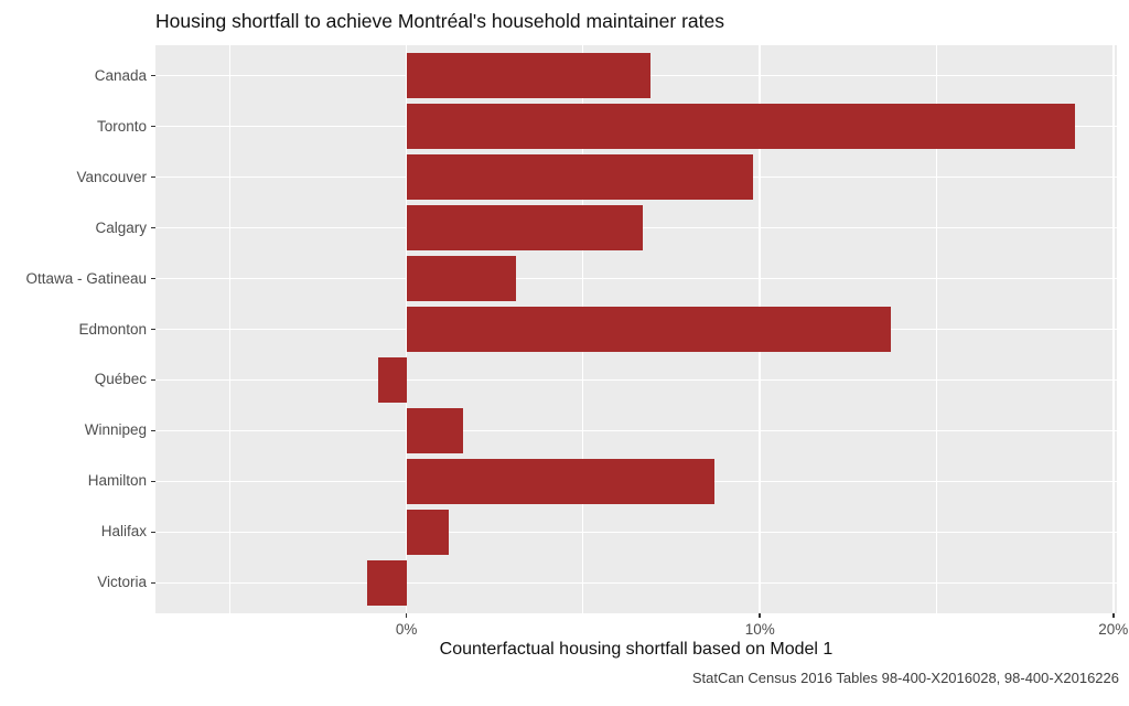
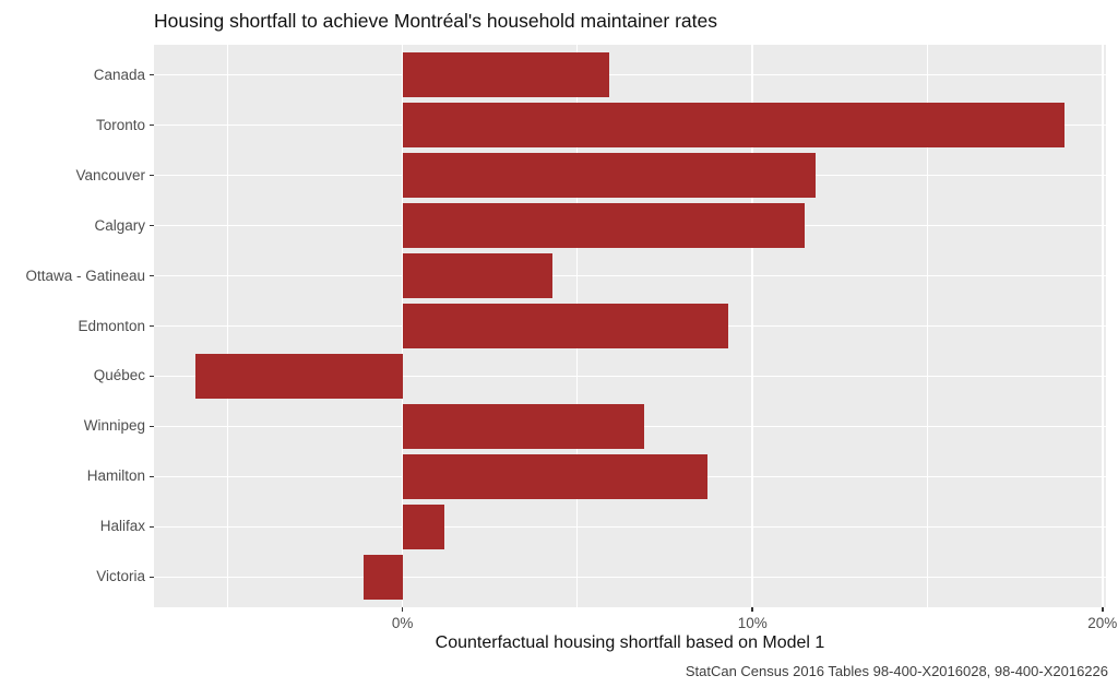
Canada: 6.9% -> 5.9%
Vancouver: 9.8% -> 11.8%
Calgary: 6.7% -> 11.5%
Ottawa - Gatineau: 3.1% -> 4.3%
Edmonton: 13.7% -> 9.3%
Québec: -0.8% -> -5.9%
Winnipeg: 1.6% -> 6.9%
